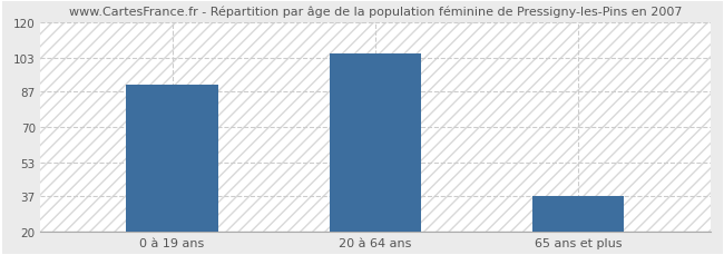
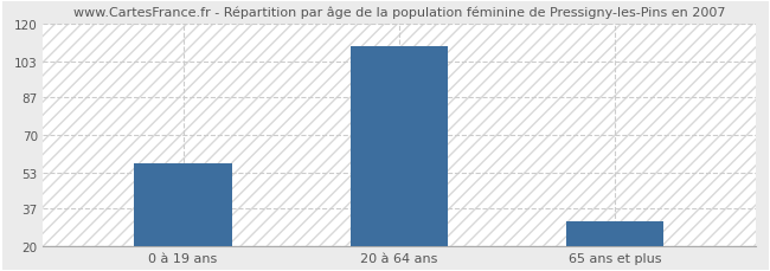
0 à 19 ans: 90 -> 57
20 à 64 ans: 105 -> 110
65 ans et plus: 37 -> 31
